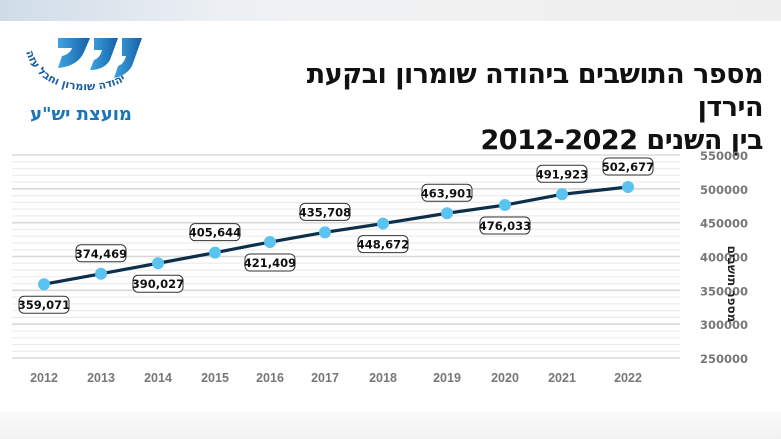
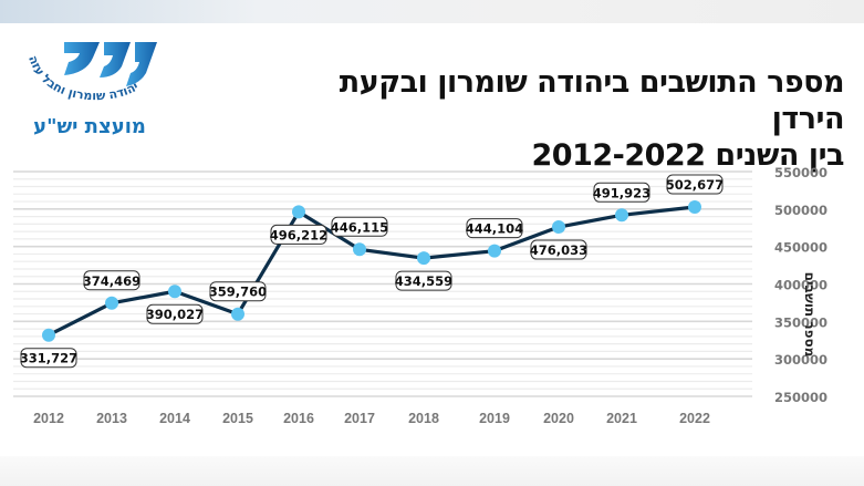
2012: 359,071 -> 331,727
2015: 405,644 -> 359,760
2016: 421,409 -> 496,212
2017: 435,708 -> 446,115
2018: 448,672 -> 434,559
2019: 463,901 -> 444,104
